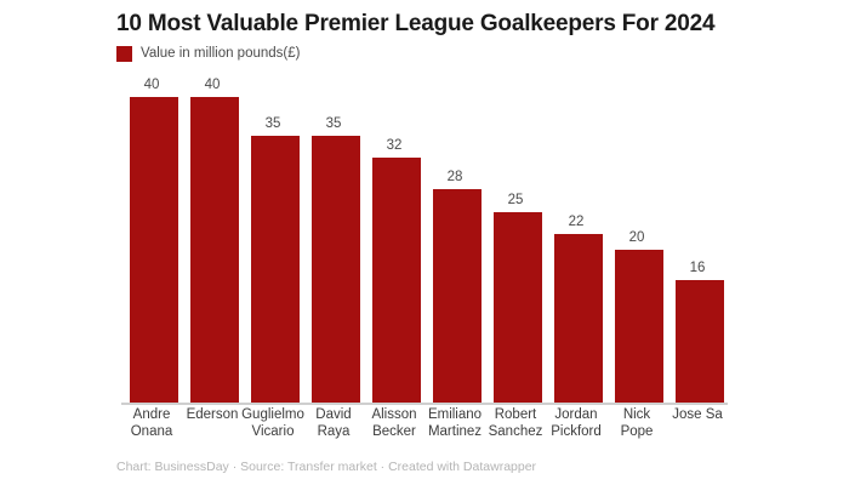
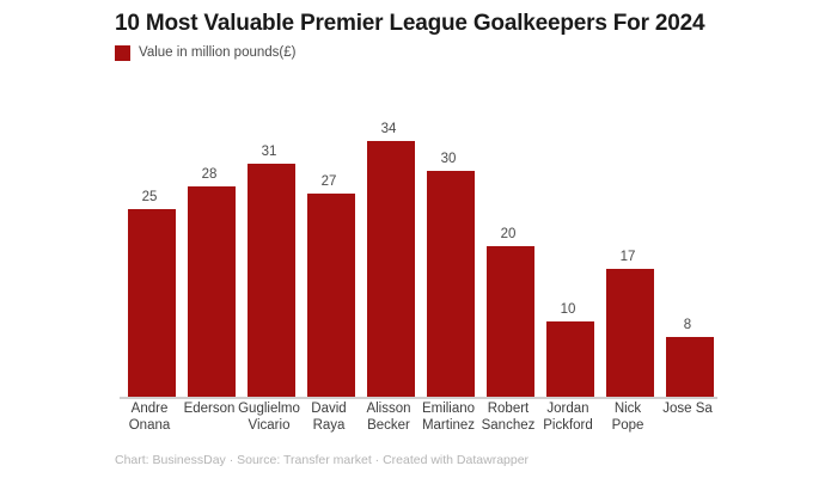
Andre Onana: 40 -> 25
Ederson: 40 -> 28
Guglielmo Vicario: 35 -> 31
David Raya: 35 -> 27
Alisson Becker: 32 -> 34
Emiliano Martinez: 28 -> 30
Robert Sanchez: 25 -> 20
Jordan Pickford: 22 -> 10
Nick Pope: 20 -> 17
Jose Sa: 16 -> 8
